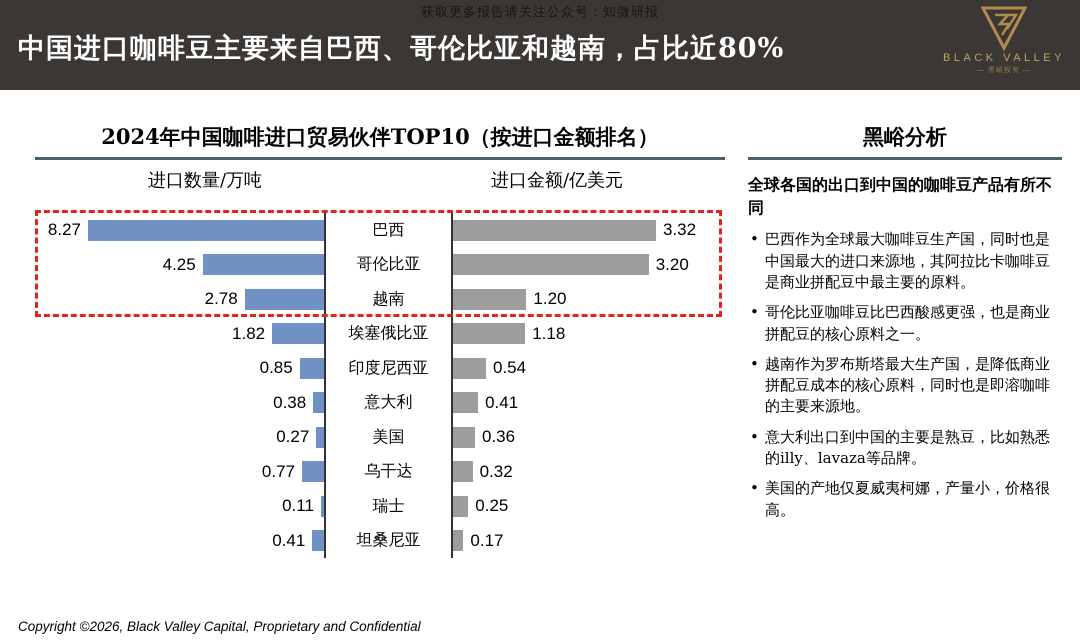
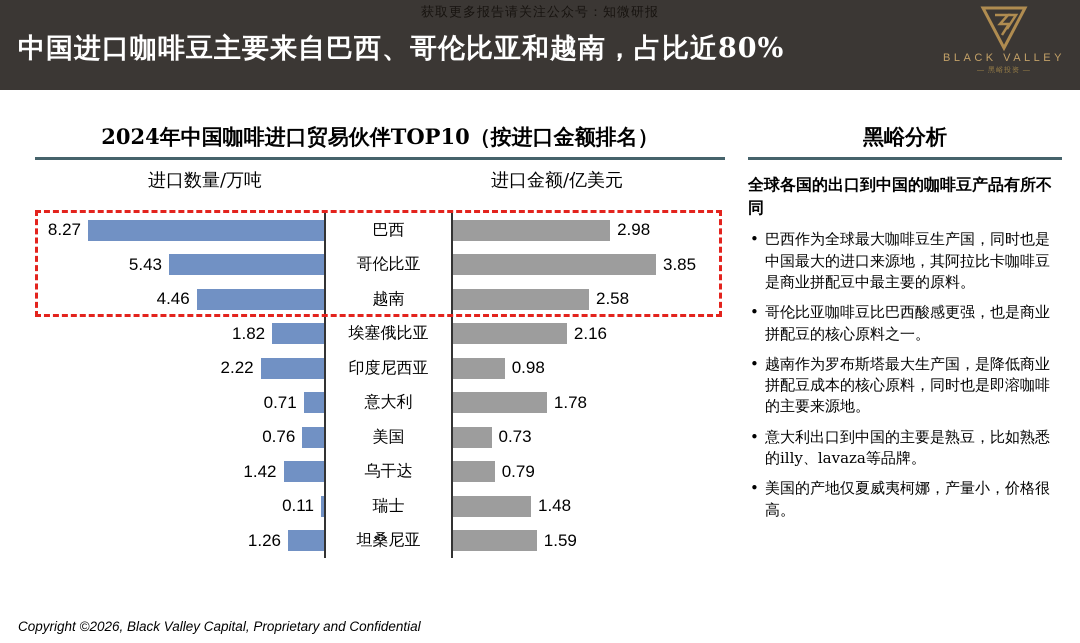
进口金额/亿美元/巴西: 3.32 -> 2.98
进口数量/万吨/哥伦比亚: 4.25 -> 5.43
进口金额/亿美元/哥伦比亚: 3.20 -> 3.85
进口数量/万吨/越南: 2.78 -> 4.46
进口金额/亿美元/越南: 1.20 -> 2.58
进口金额/亿美元/埃塞俄比亚: 1.18 -> 2.16
进口数量/万吨/印度尼西亚: 0.85 -> 2.22
进口金额/亿美元/印度尼西亚: 0.54 -> 0.98
进口数量/万吨/意大利: 0.38 -> 0.71
进口金额/亿美元/意大利: 0.41 -> 1.78
进口数量/万吨/美国: 0.27 -> 0.76
进口金额/亿美元/美国: 0.36 -> 0.73
进口数量/万吨/乌干达: 0.77 -> 1.42
进口金额/亿美元/乌干达: 0.32 -> 0.79
进口金额/亿美元/瑞士: 0.25 -> 1.48
进口数量/万吨/坦桑尼亚: 0.41 -> 1.26
进口金额/亿美元/坦桑尼亚: 0.17 -> 1.59
